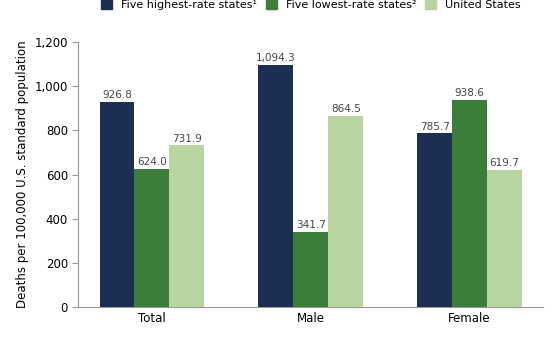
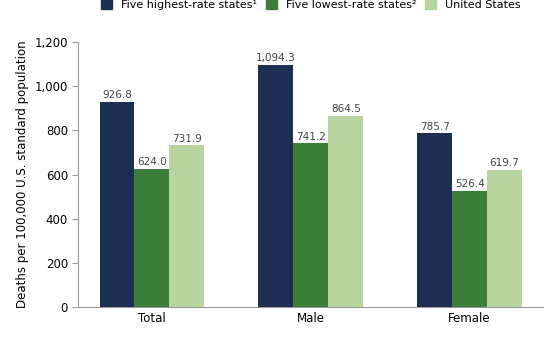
Five lowest-rate states²/Male: 341.7 -> 741.2
Five lowest-rate states²/Female: 938.6 -> 526.4
